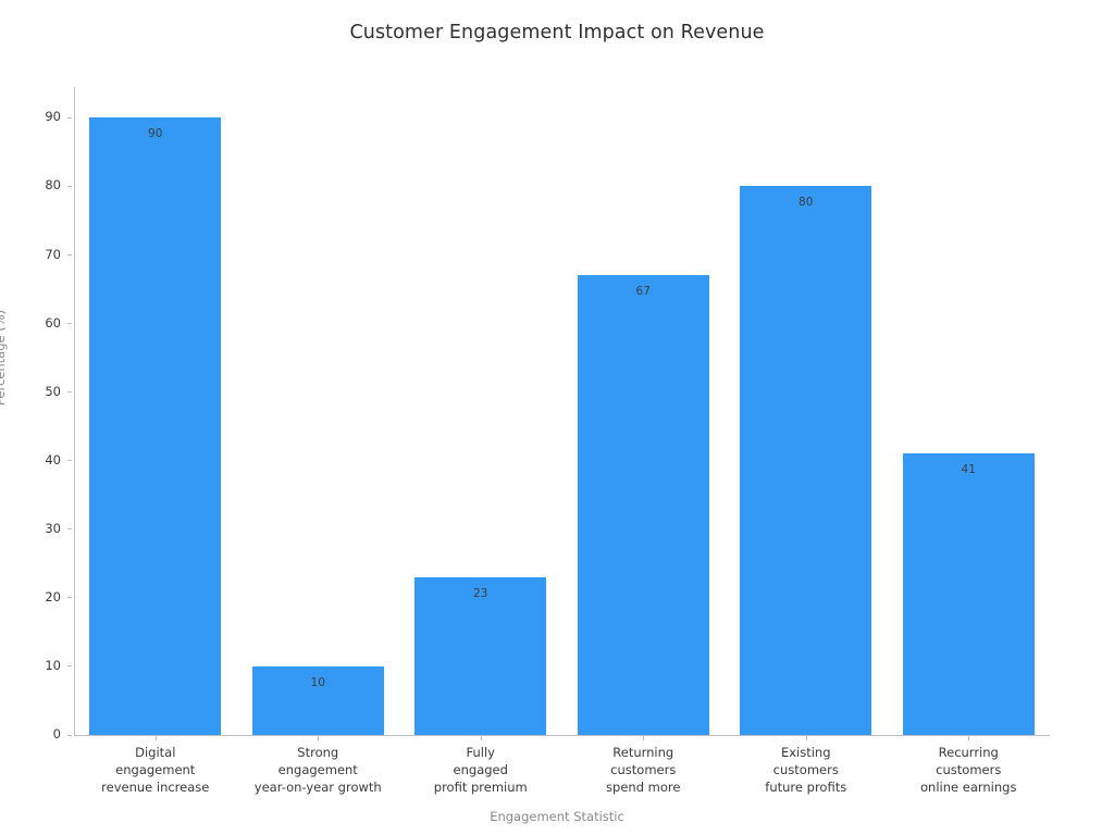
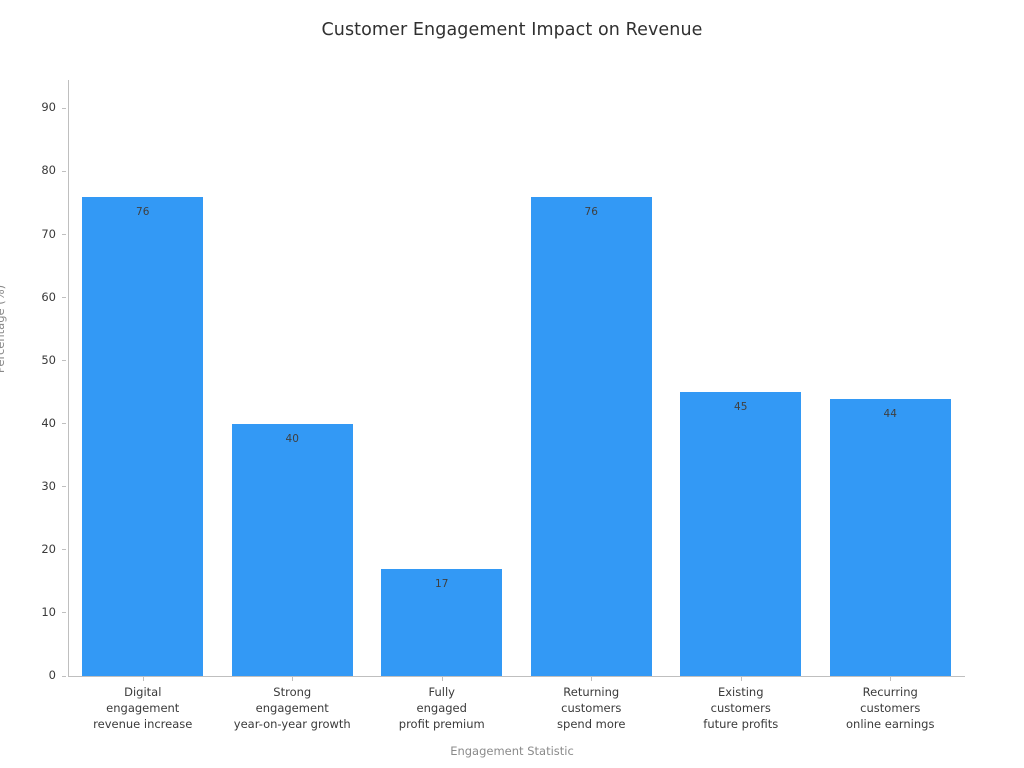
Digital engagement revenue increase: 90 -> 76
Strong engagement year-on-year growth: 10 -> 40
Fully engaged profit premium: 23 -> 17
Returning customers spend more: 67 -> 76
Existing customers future profits: 80 -> 45
Recurring customers online earnings: 41 -> 44
